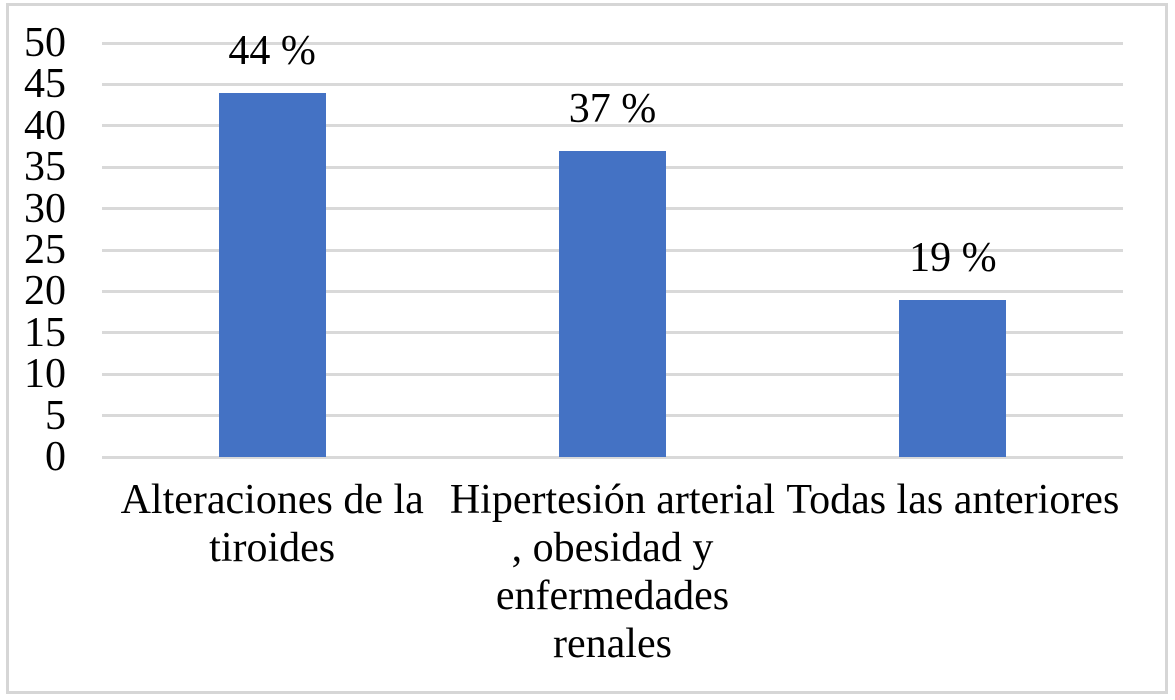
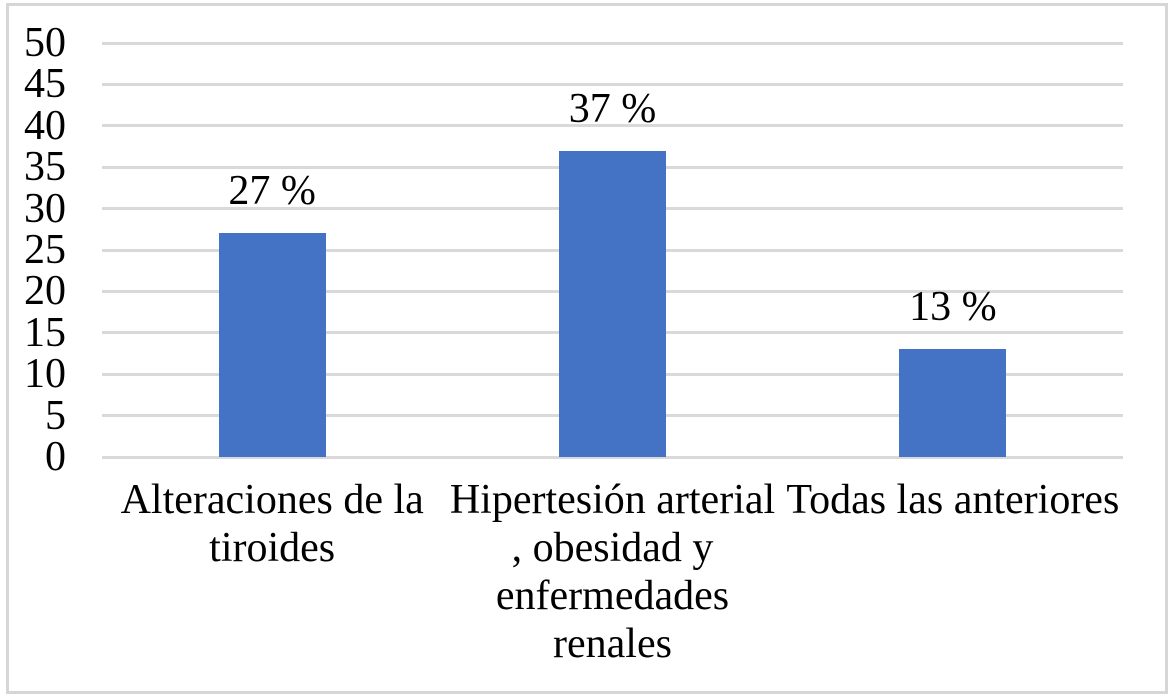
Alteraciones de la tiroides: 44 -> 27
Todas las anteriores: 19 -> 13
